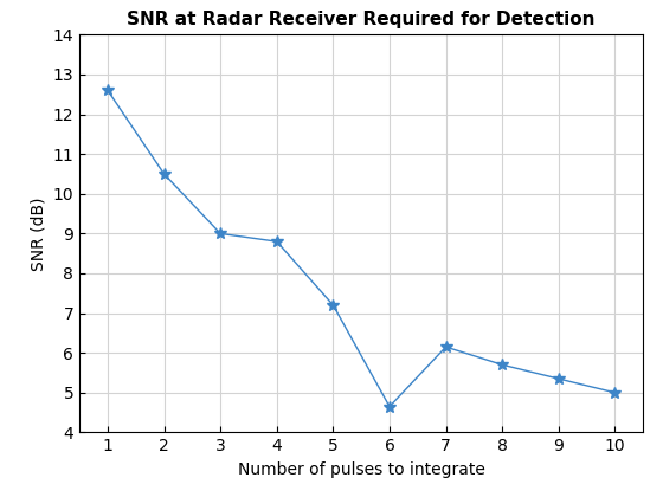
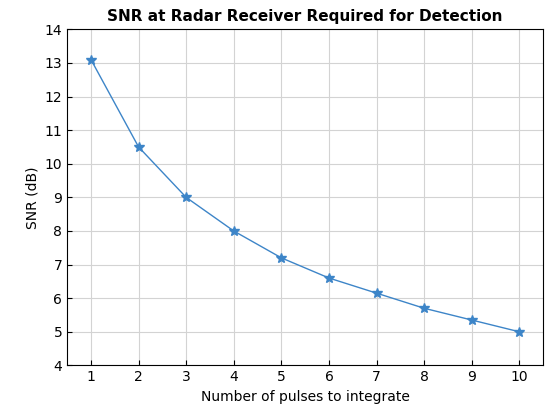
1: 12.60 -> 13.10
4: 8.80 -> 8.00
6: 4.65 -> 6.60
